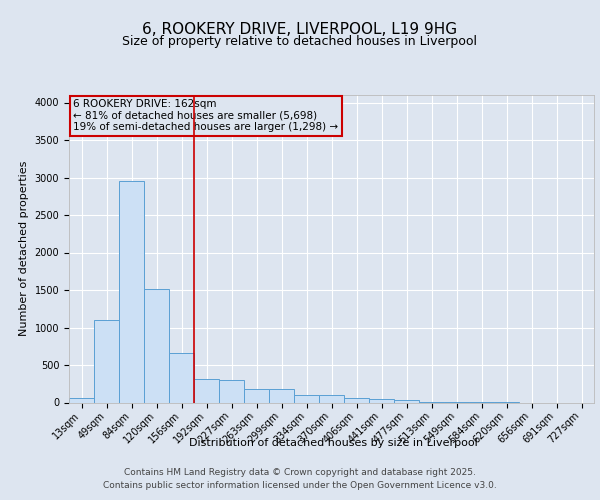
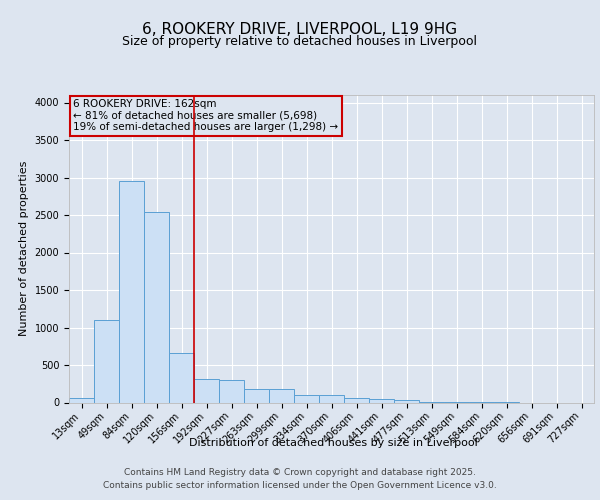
120sqm: 1520 -> 2540
